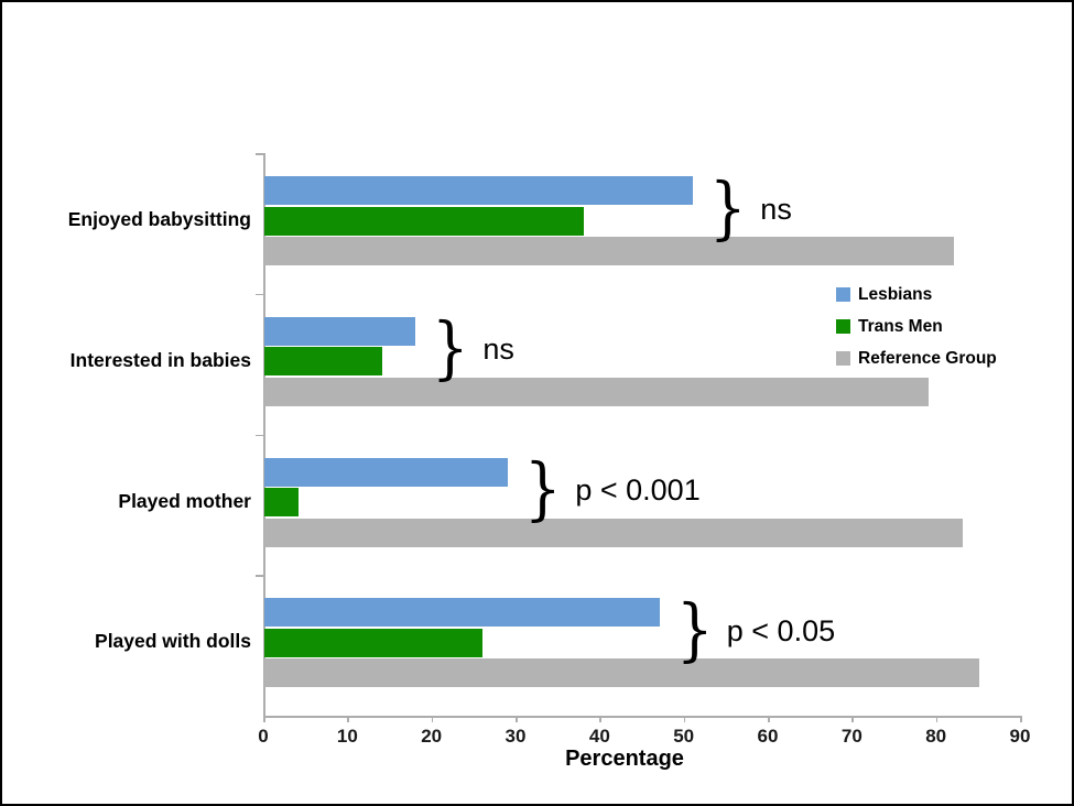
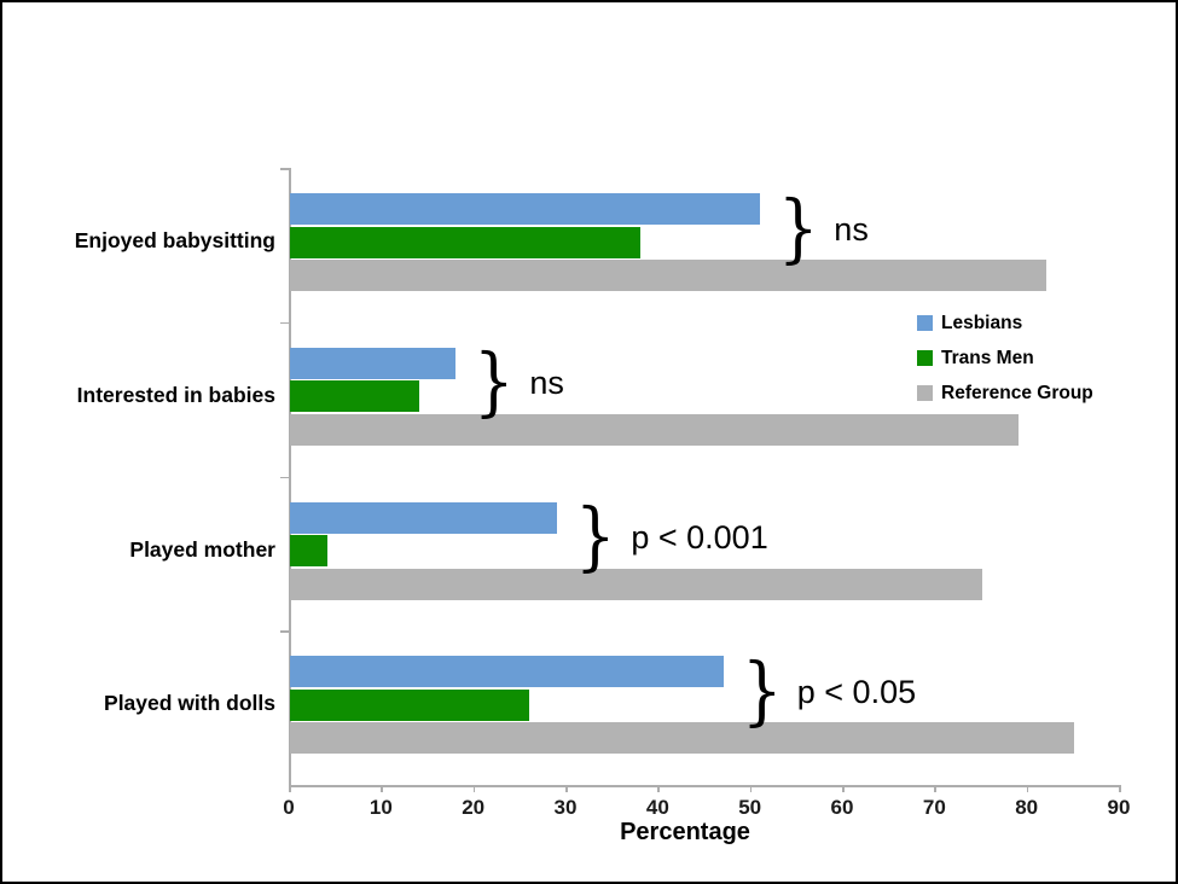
Reference Group/Played mother: 83 -> 75
